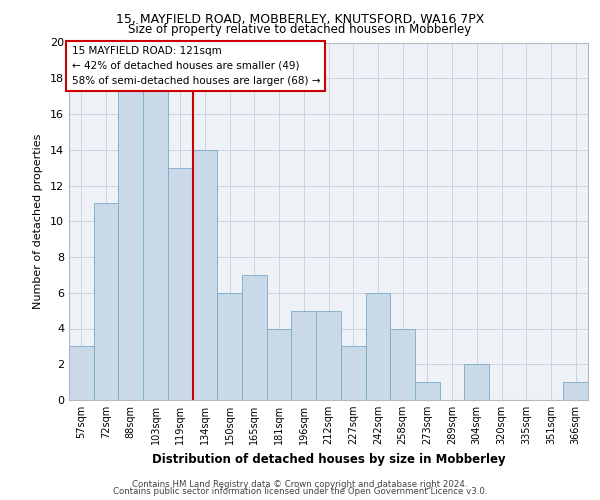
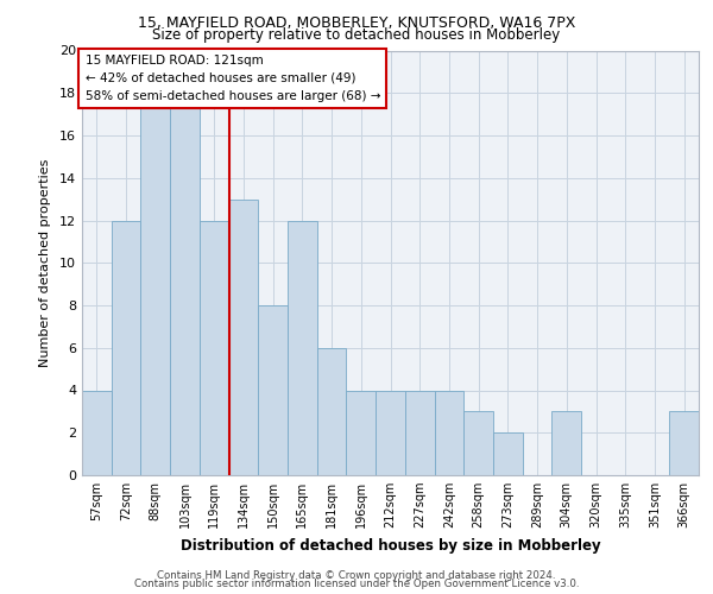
57sqm: 3 -> 4
72sqm: 11 -> 12
119sqm: 13 -> 12
134sqm: 14 -> 13
150sqm: 6 -> 8
165sqm: 7 -> 12
181sqm: 4 -> 6
196sqm: 5 -> 4
212sqm: 5 -> 4
227sqm: 3 -> 4
242sqm: 6 -> 4
258sqm: 4 -> 3
273sqm: 1 -> 2
304sqm: 2 -> 3
366sqm: 1 -> 3
